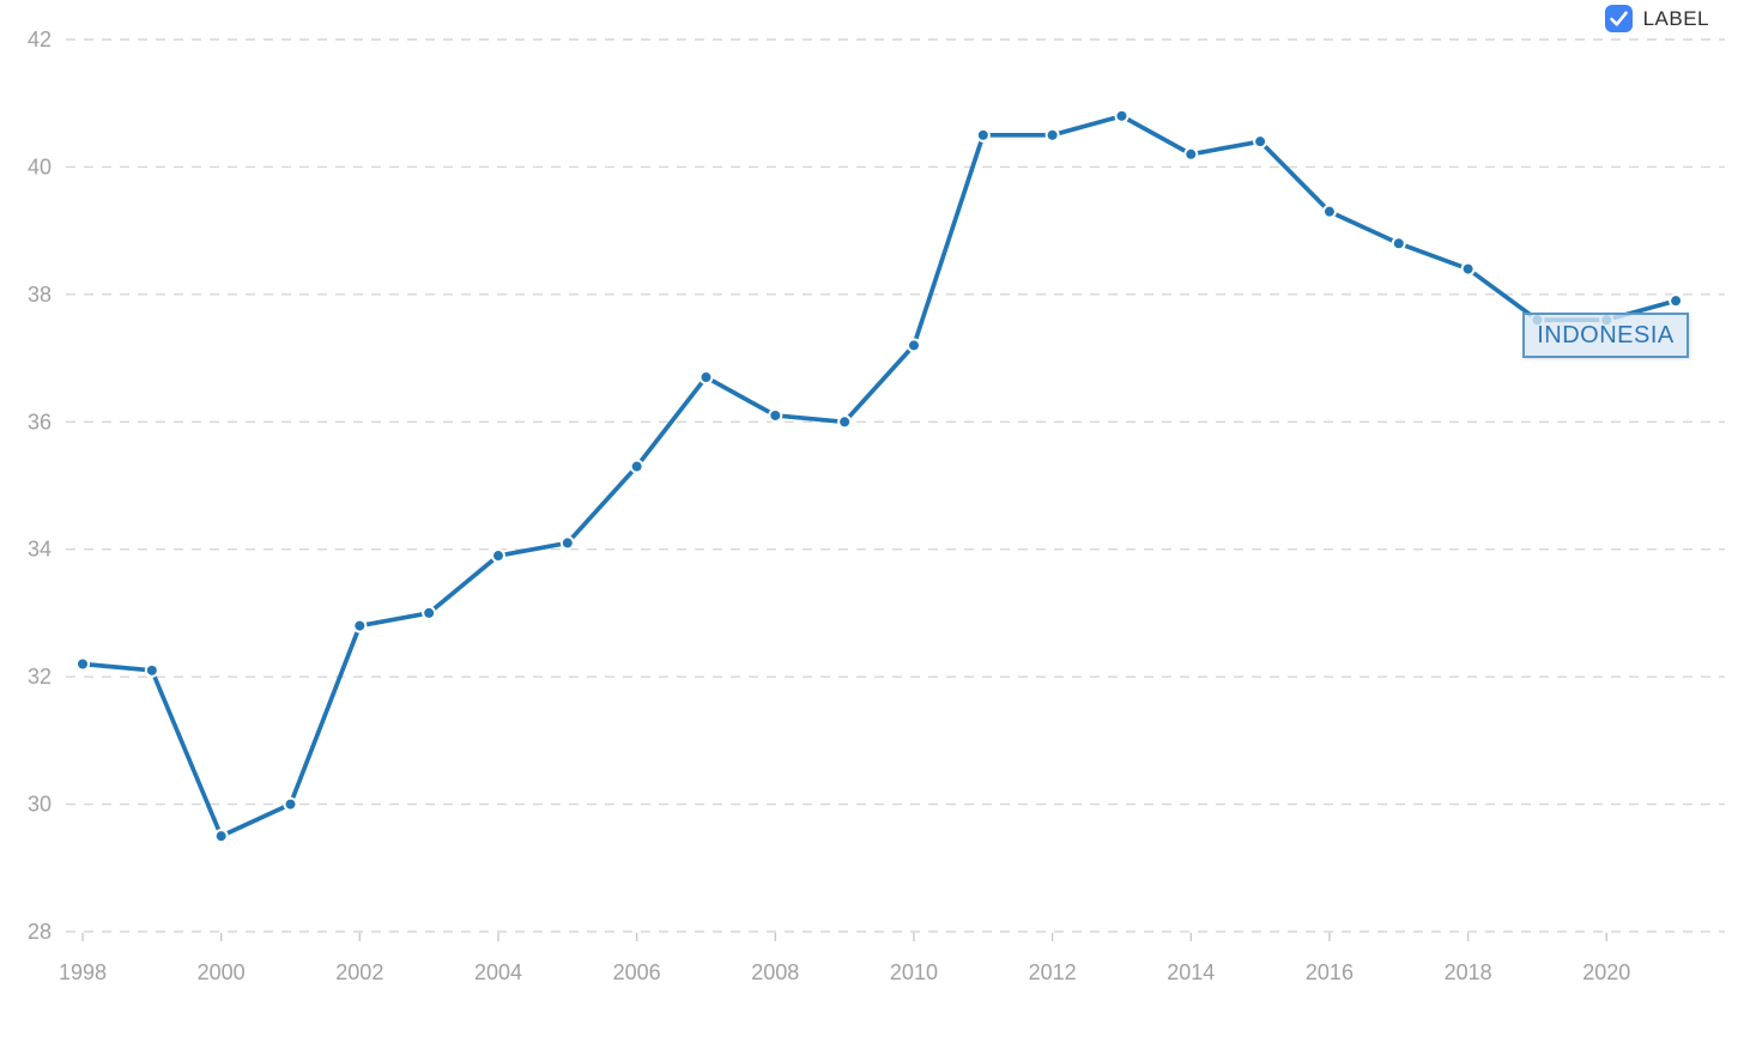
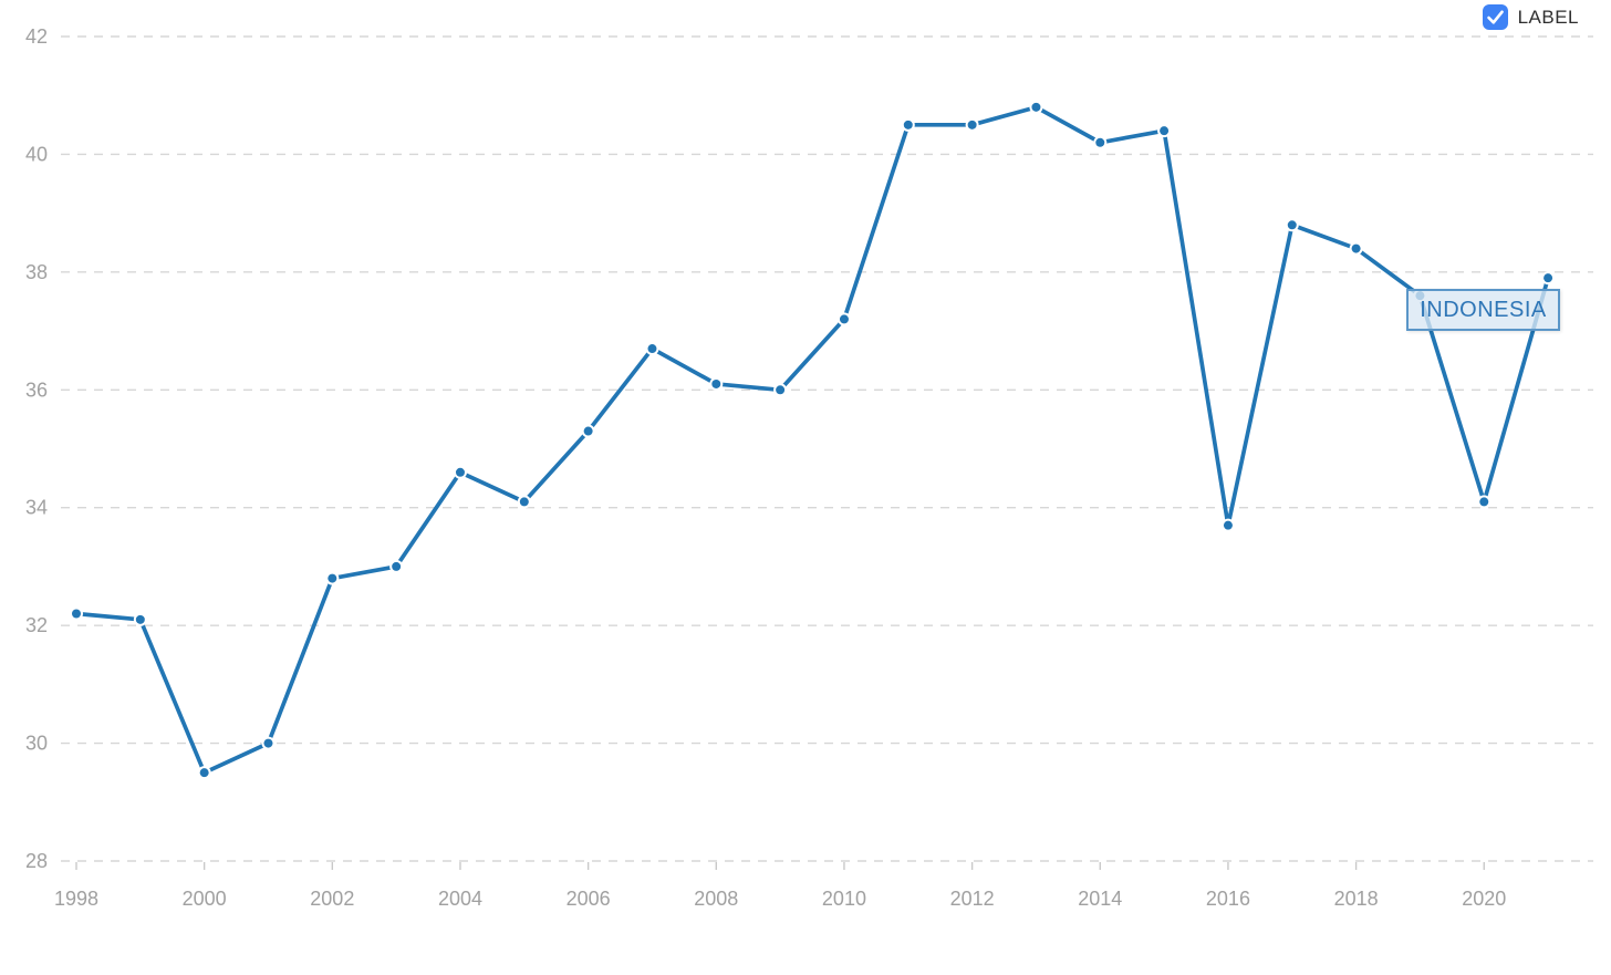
2004: 33.9 -> 34.6
2016: 39.3 -> 33.7
2020: 37.6 -> 34.1
